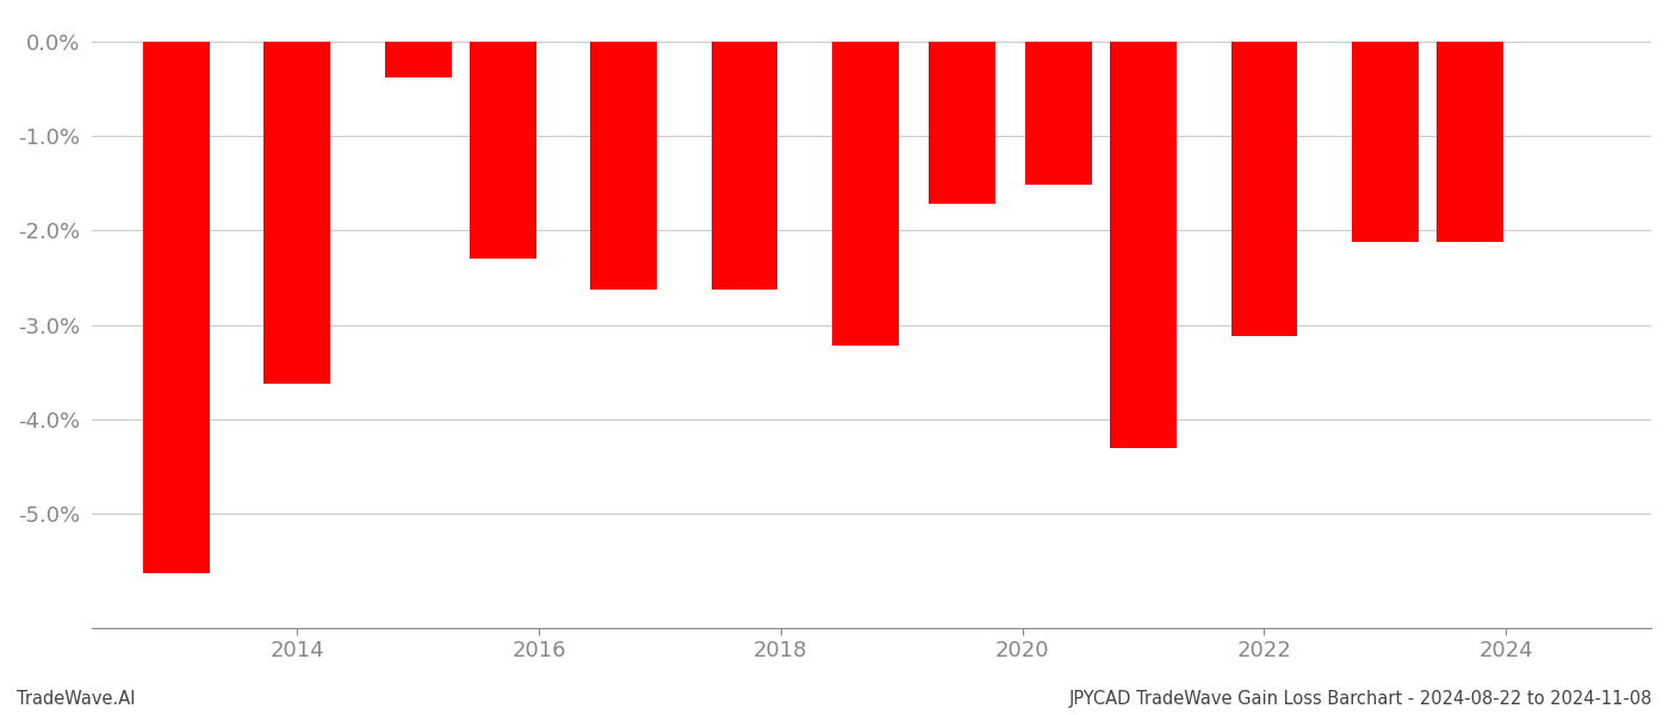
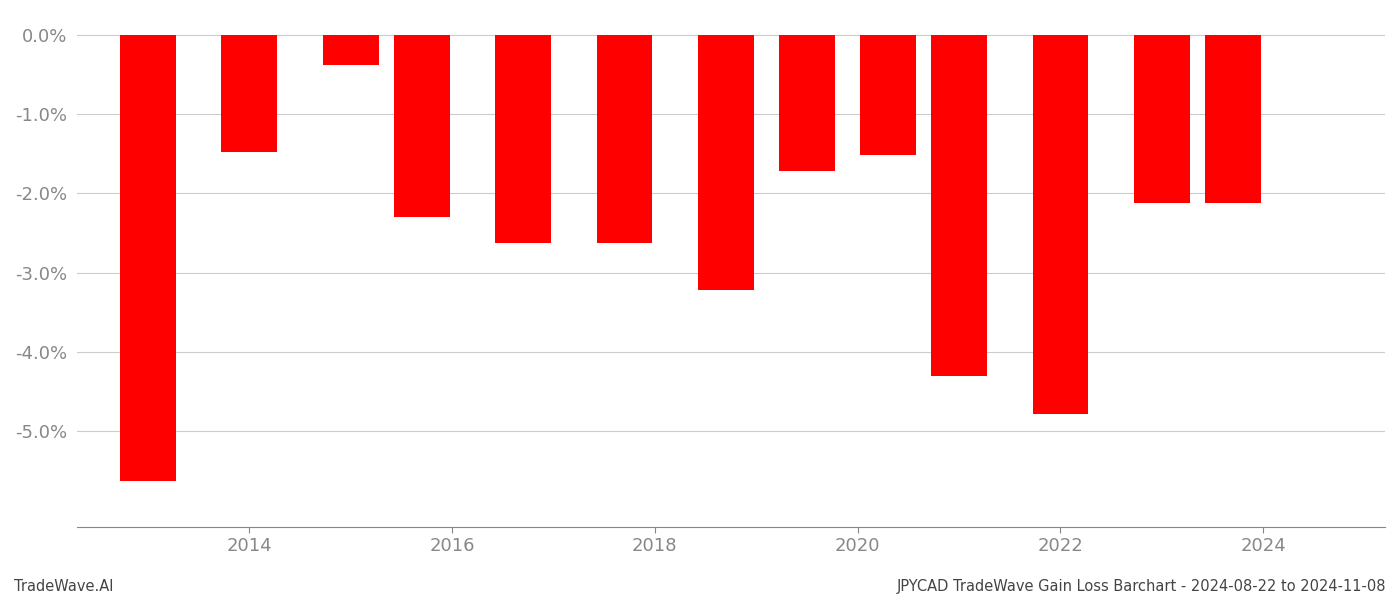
2014: -3.62% -> -1.48%
2022: -3.12% -> -4.78%
